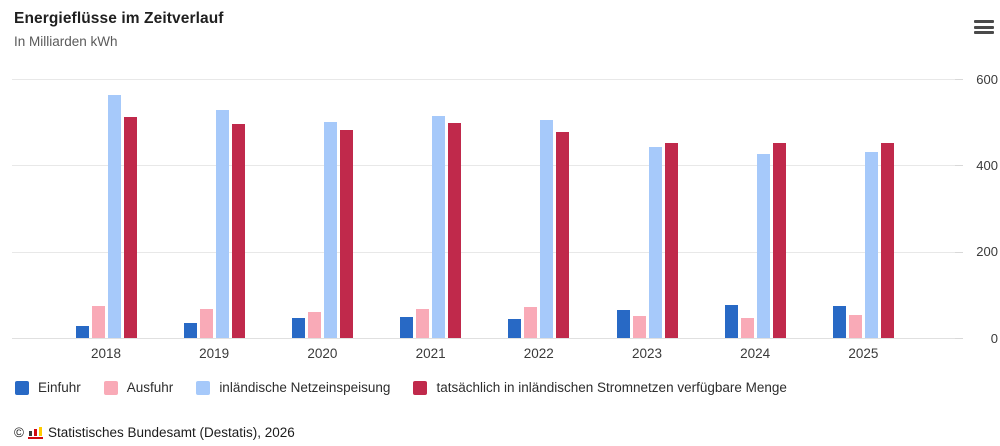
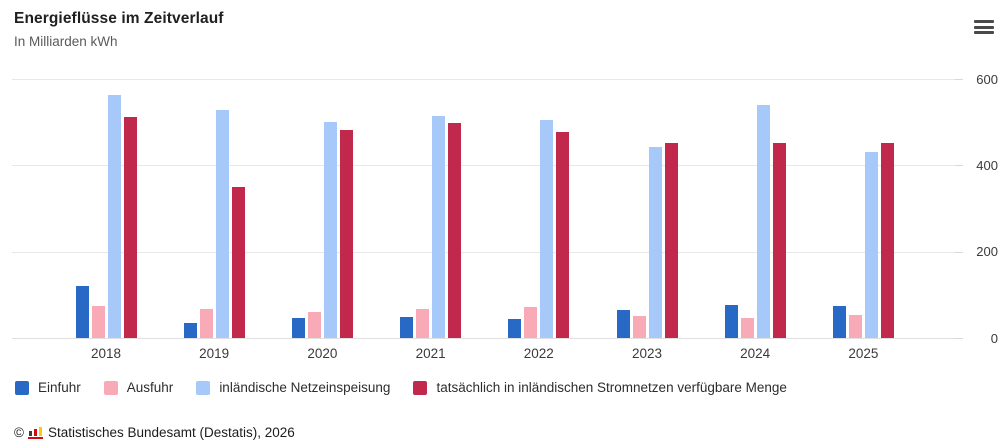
Einfuhr/2018: 30 -> 120
tatsächlich in inländischen Stromnetzen verfügbare Menge/2019: 500 -> 350
inländische Netzeinspeisung/2024: 430 -> 540
